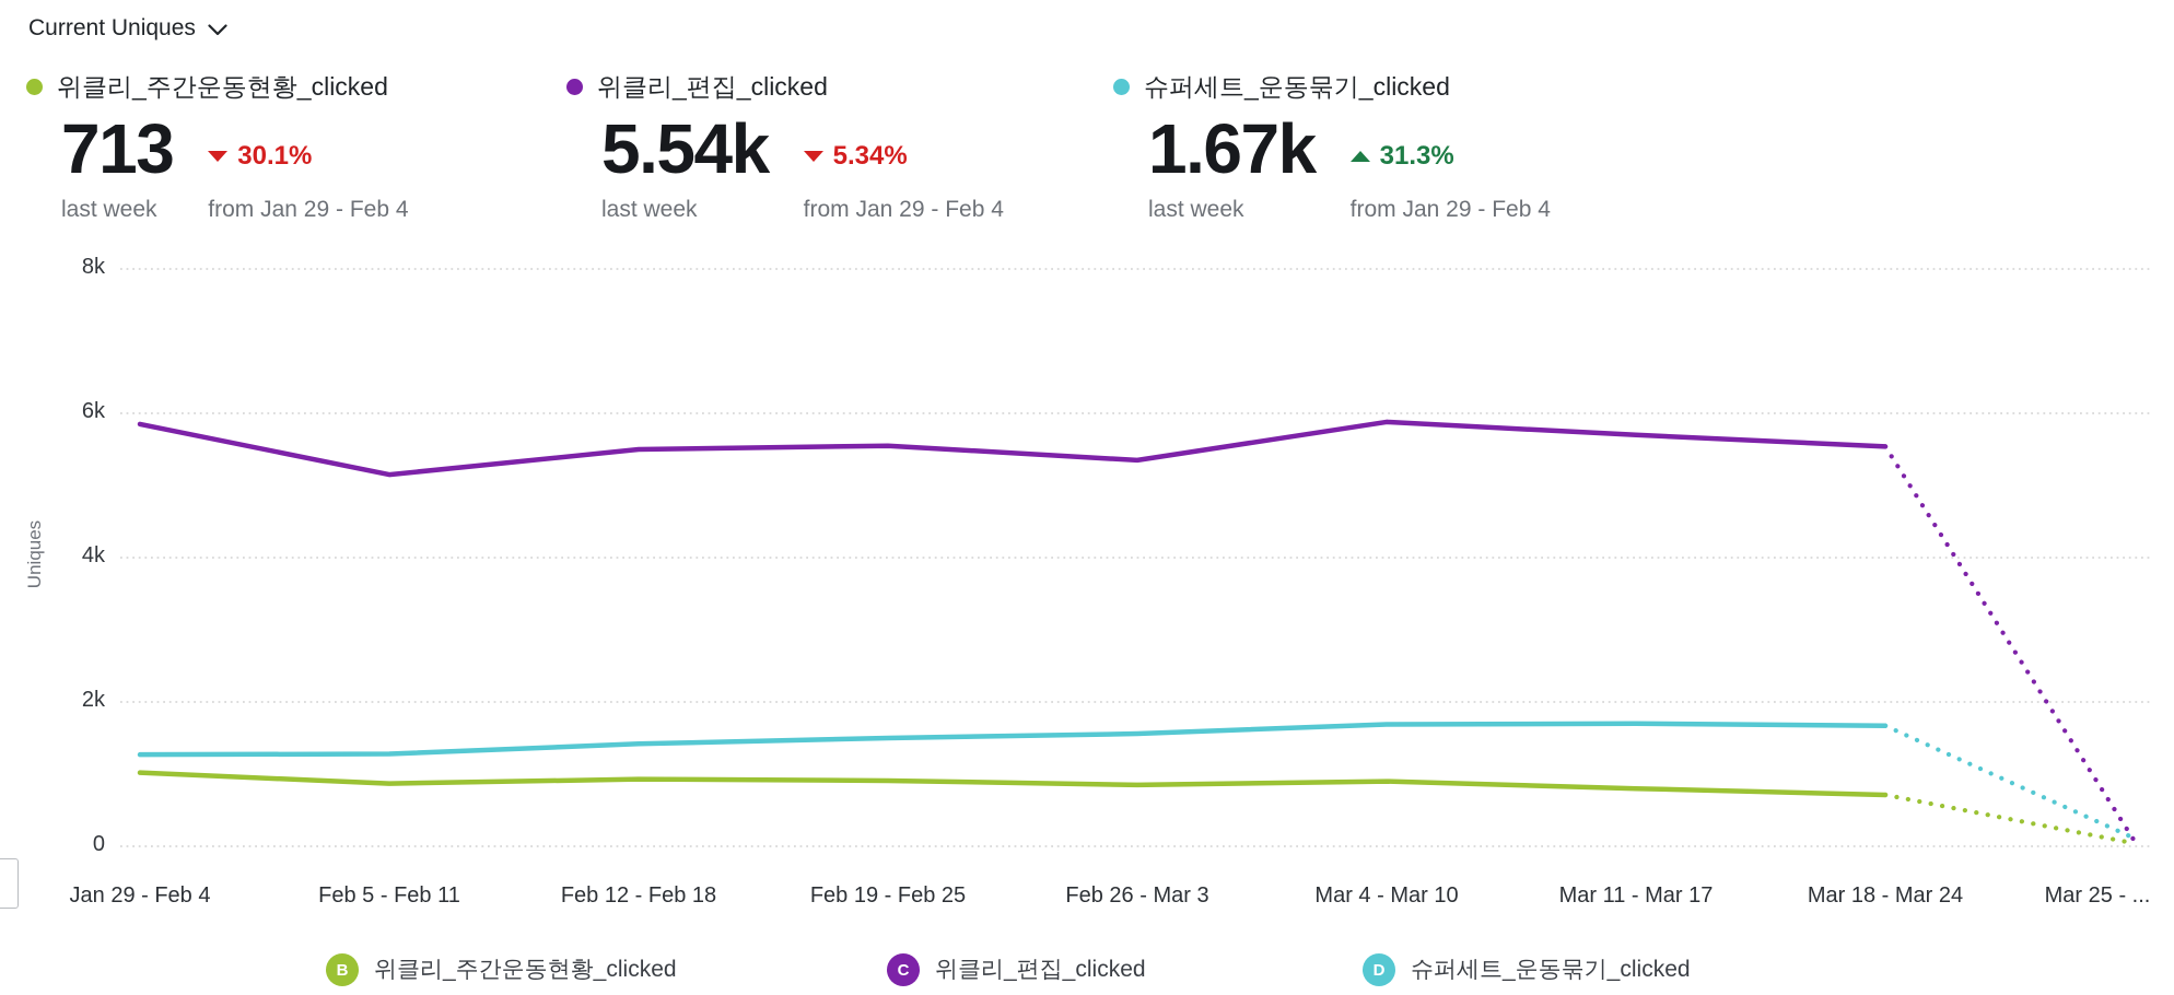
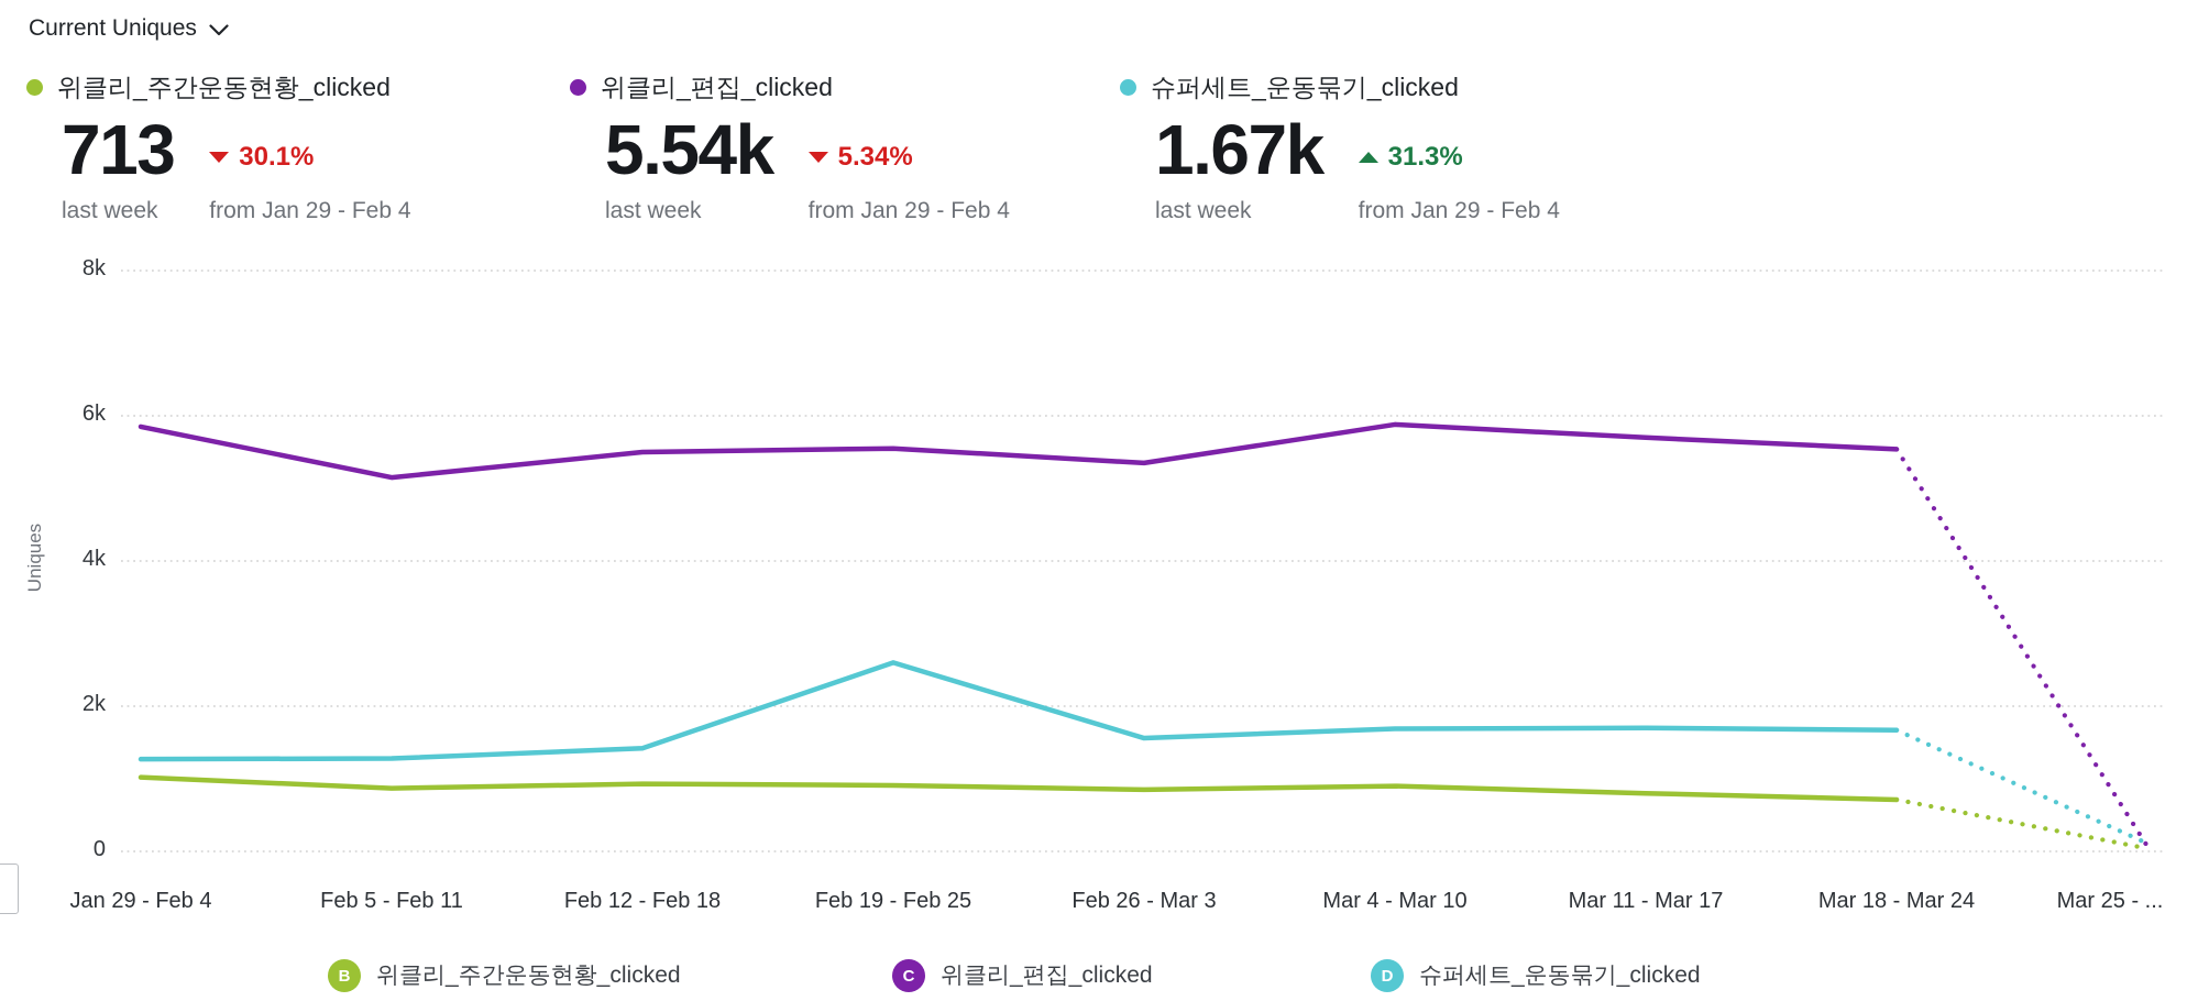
슈퍼세트_운동묶기_clicked/Feb 19 - Feb 25: 1.5k -> 2.6k
